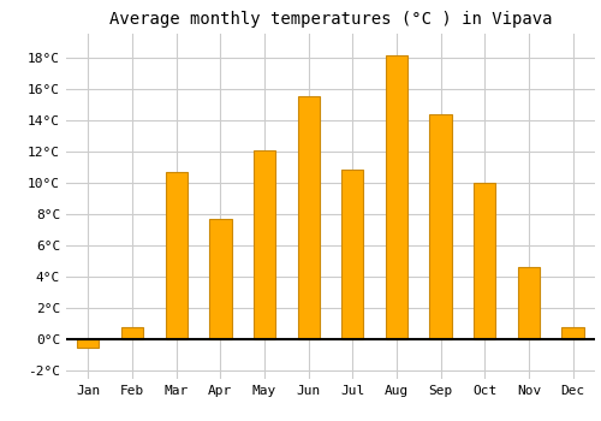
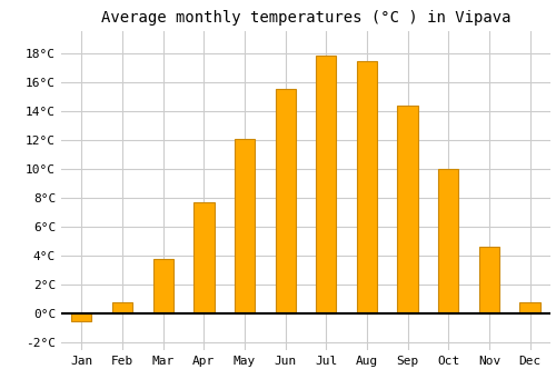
Mar: 10.7°C -> 3.8°C
Jul: 10.8°C -> 17.8°C
Aug: 18.1°C -> 17.4°C
